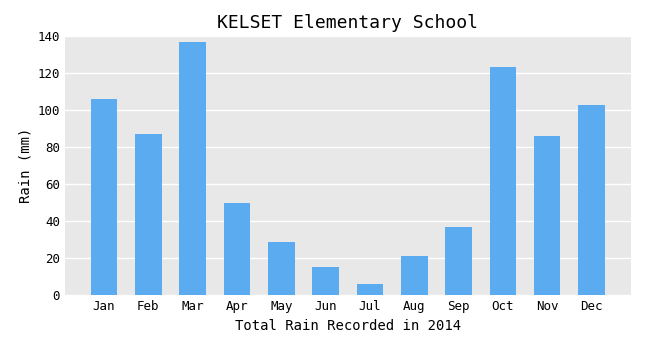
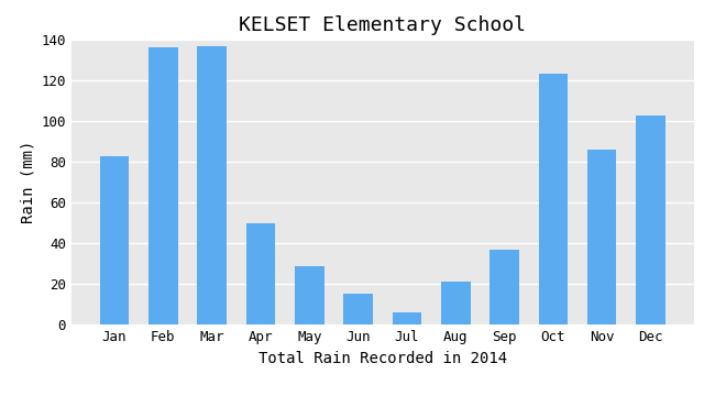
Jan: 106 -> 83
Feb: 87 -> 136
